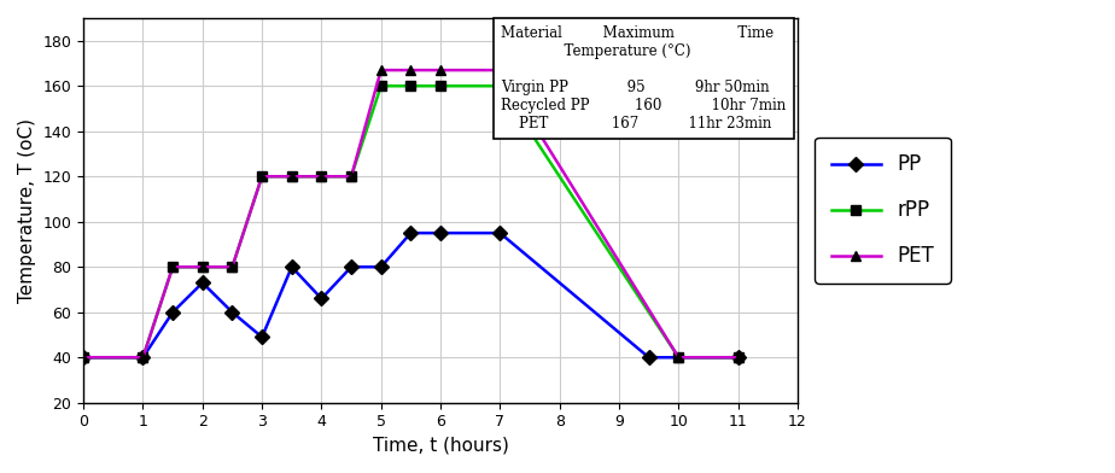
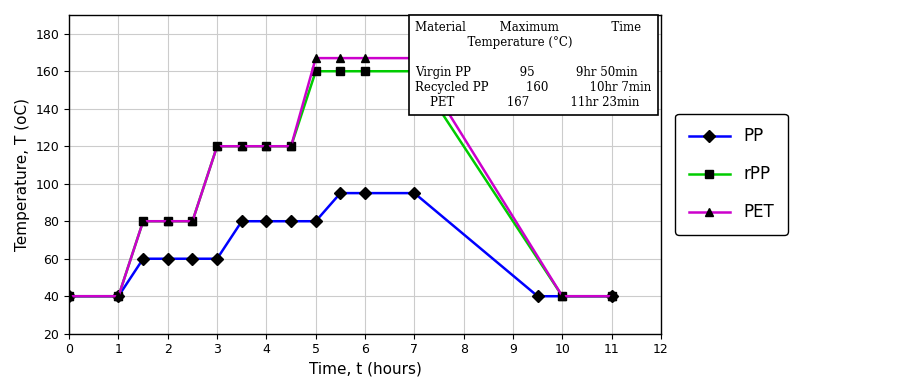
PP/2: 73 -> 60
PP/3: 49 -> 60
PP/4: 66 -> 80
